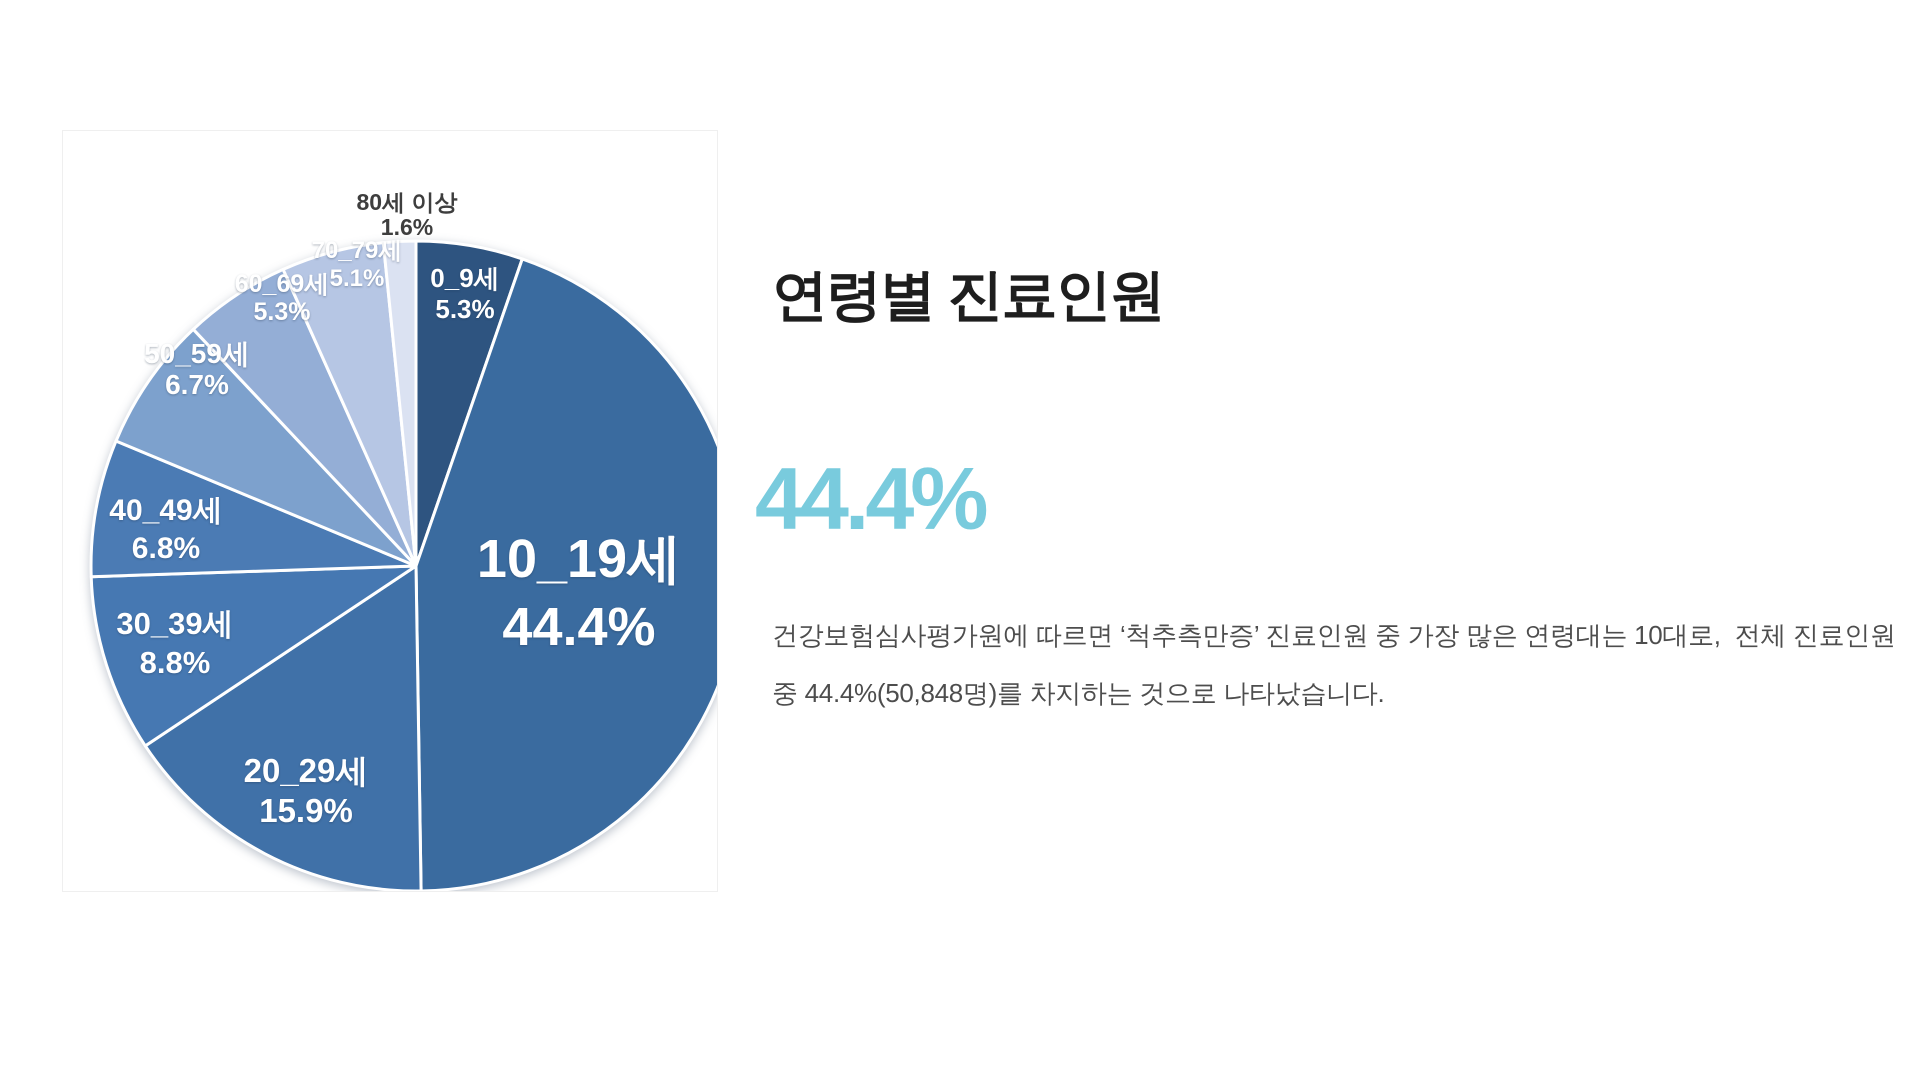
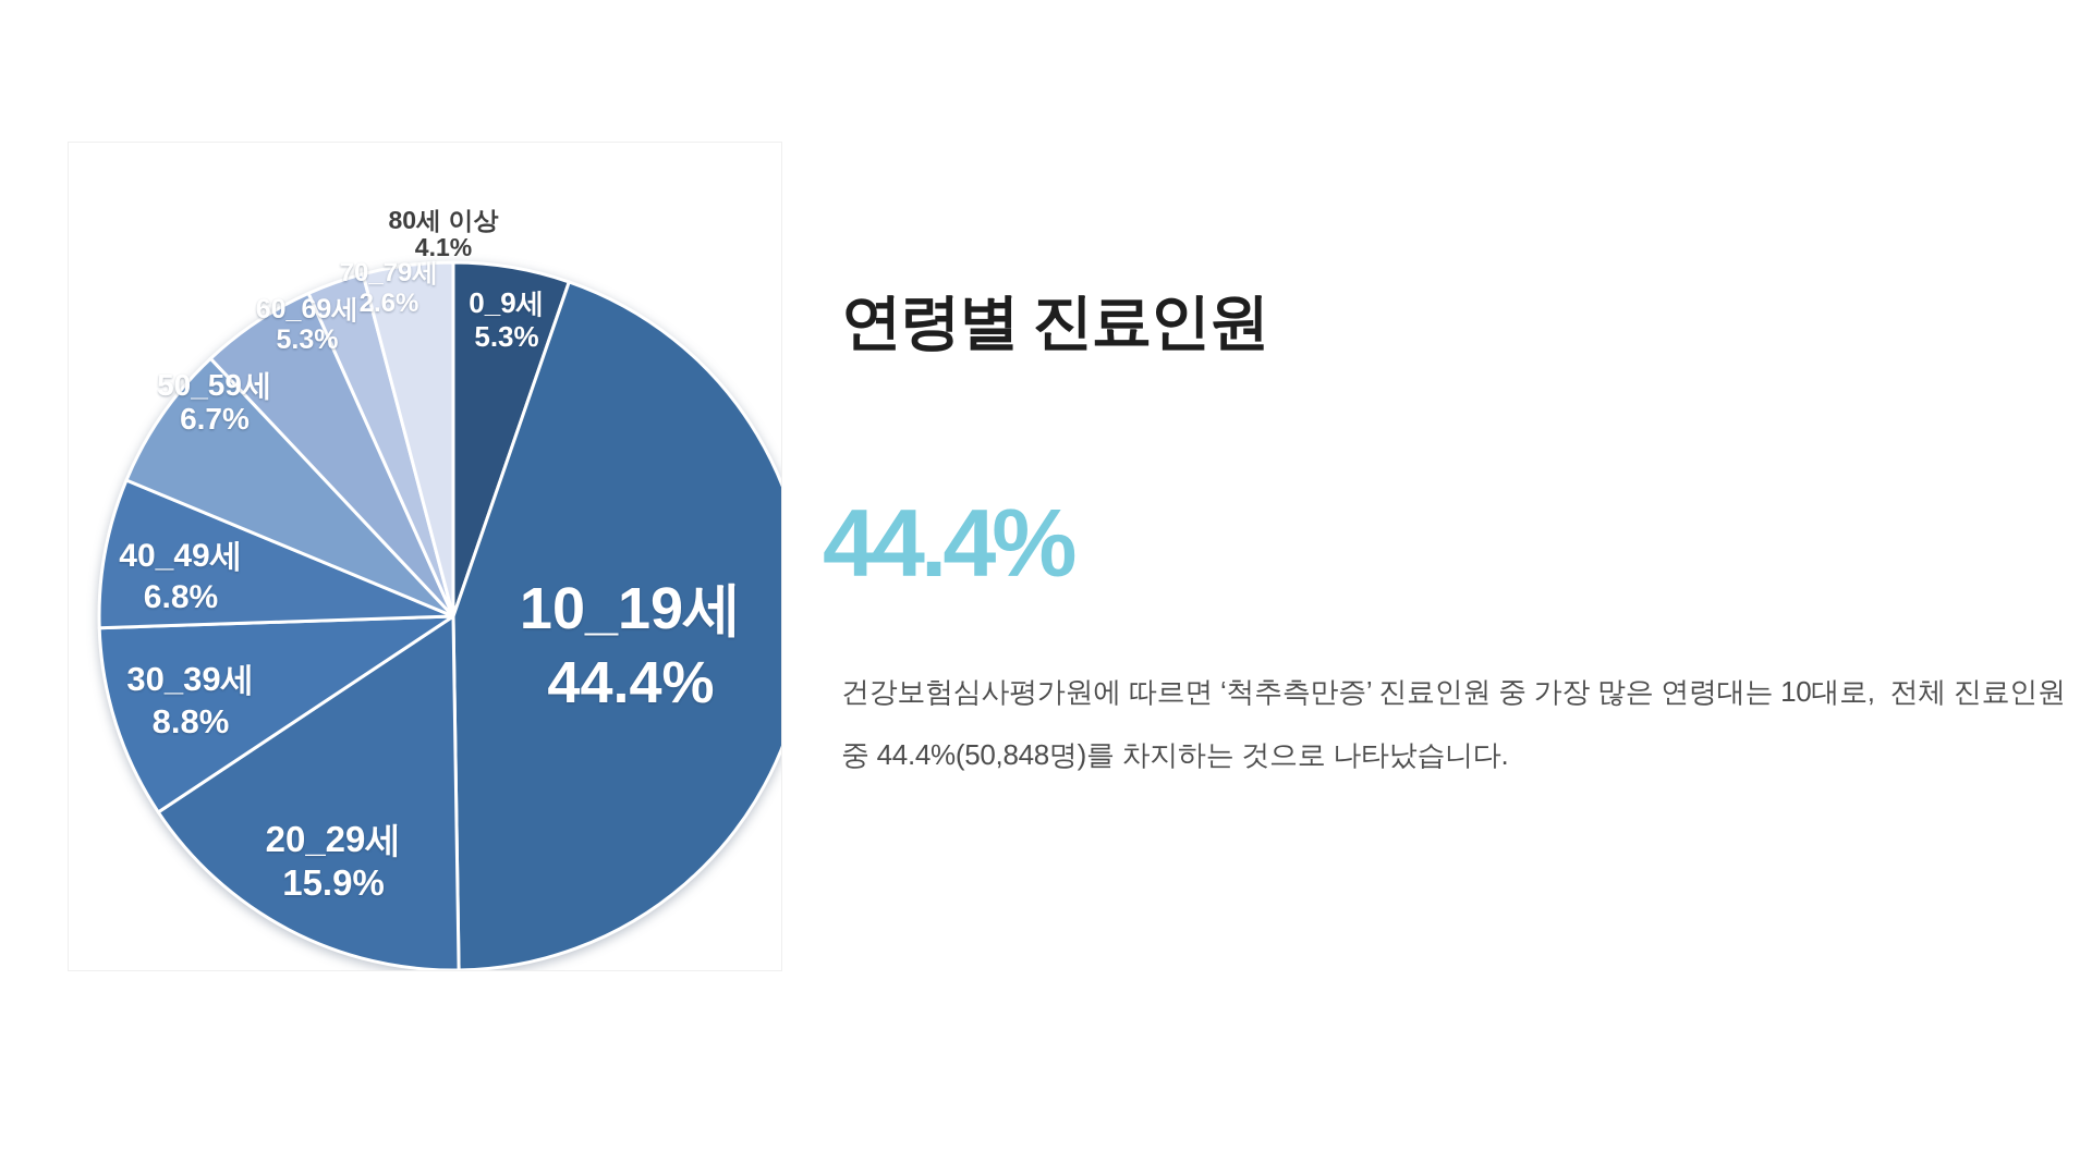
70_79세: 5.1% -> 2.6%
80세 이상: 1.6% -> 4.1%
